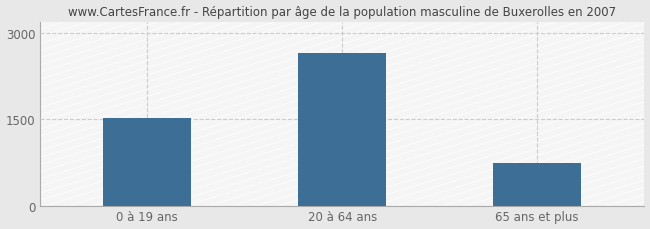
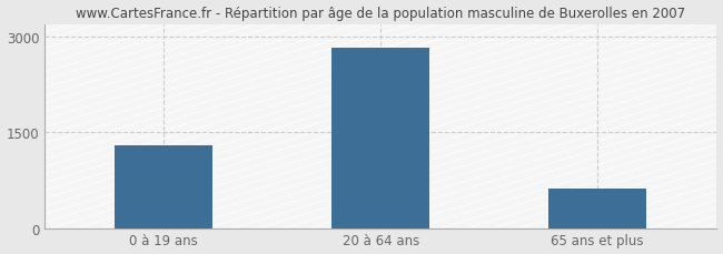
0 à 19 ans: 1520 -> 1300
20 à 64 ans: 2660 -> 2830
65 ans et plus: 740 -> 620
